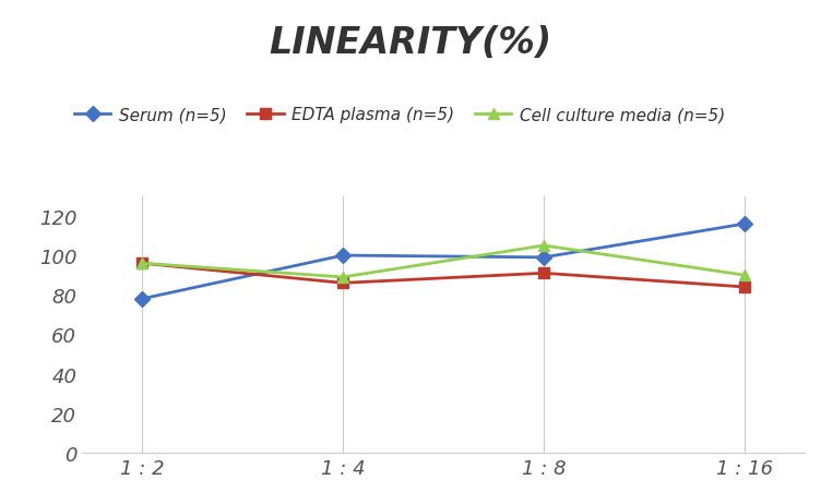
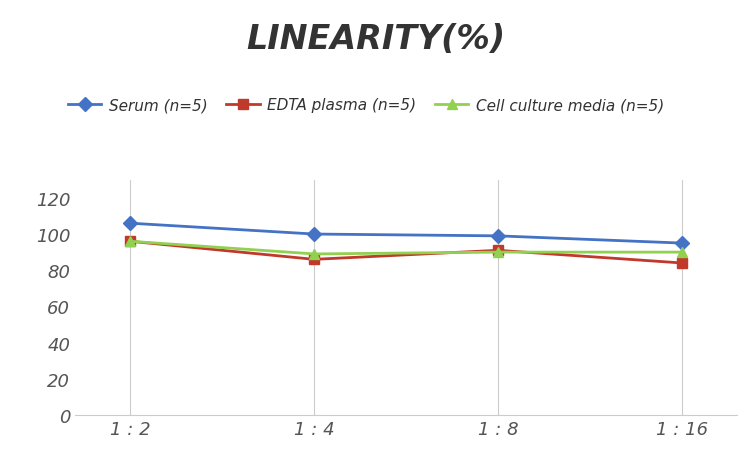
Serum (n=5)/1 : 2: 78 -> 106
Cell culture media (n=5)/1 : 8: 105 -> 90
Serum (n=5)/1 : 16: 116 -> 95
